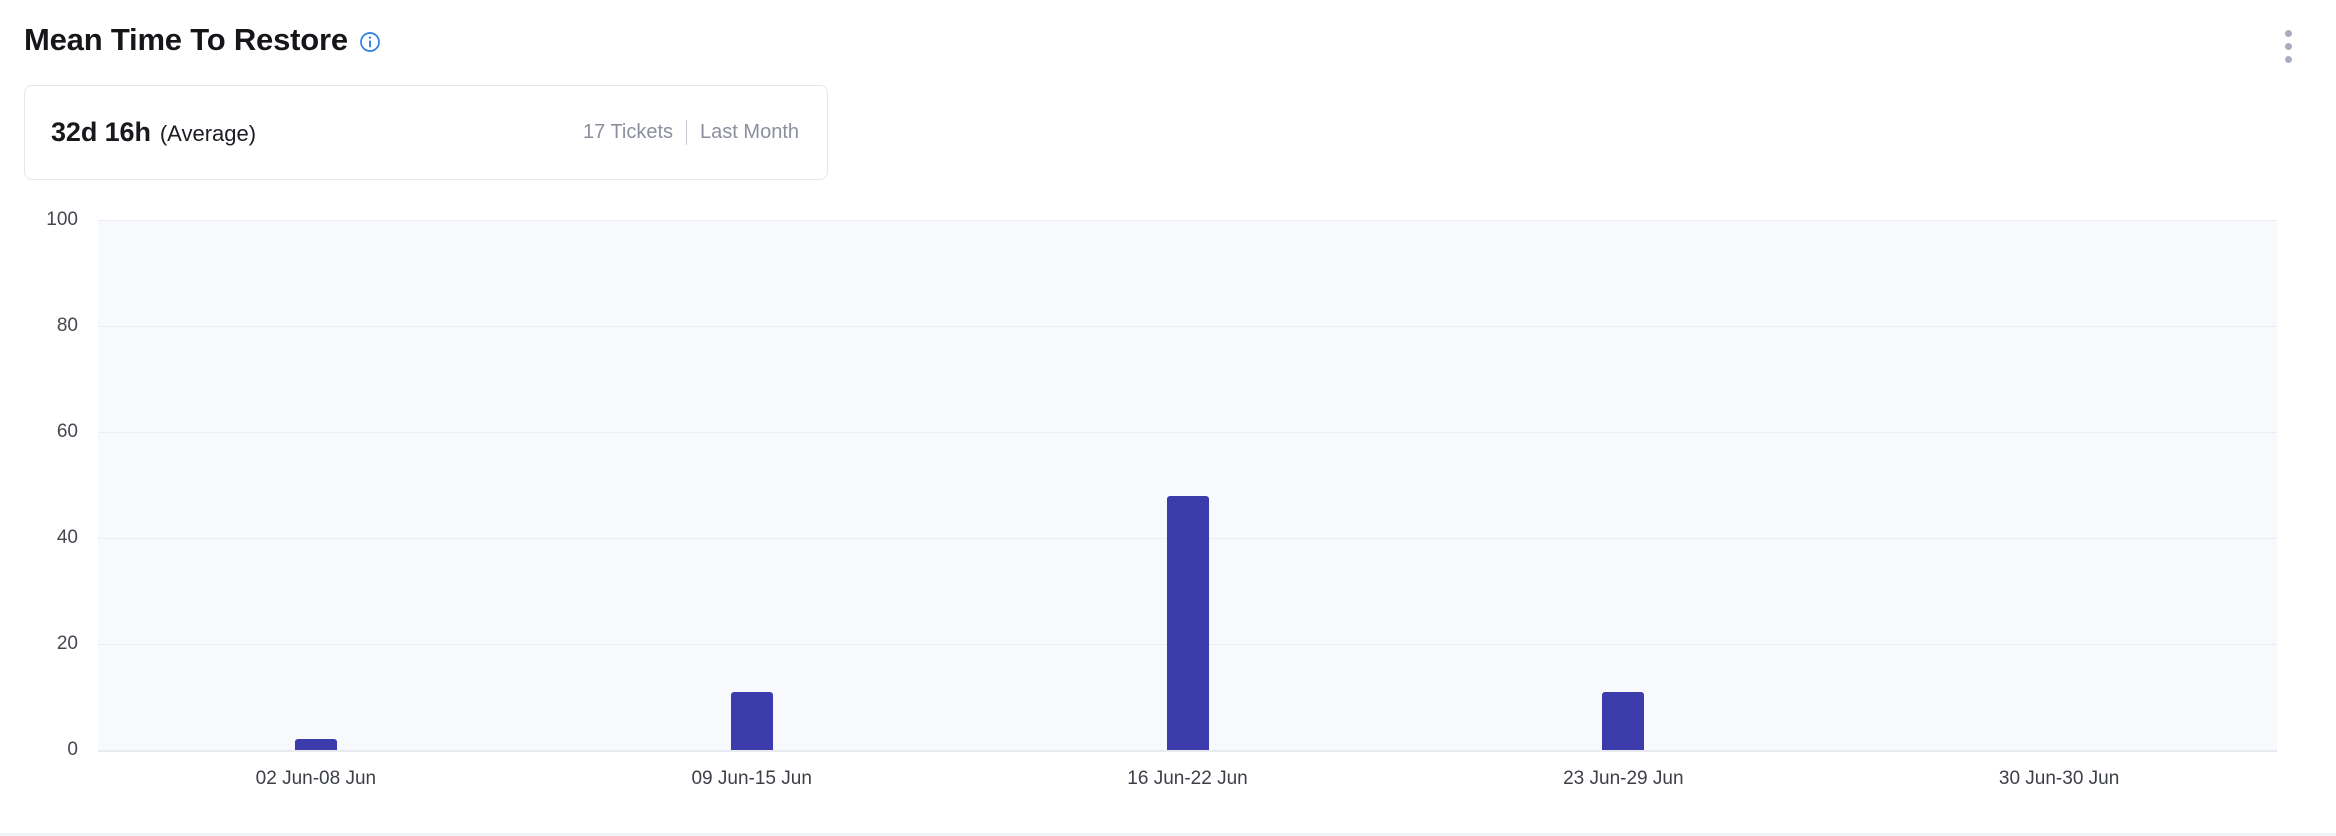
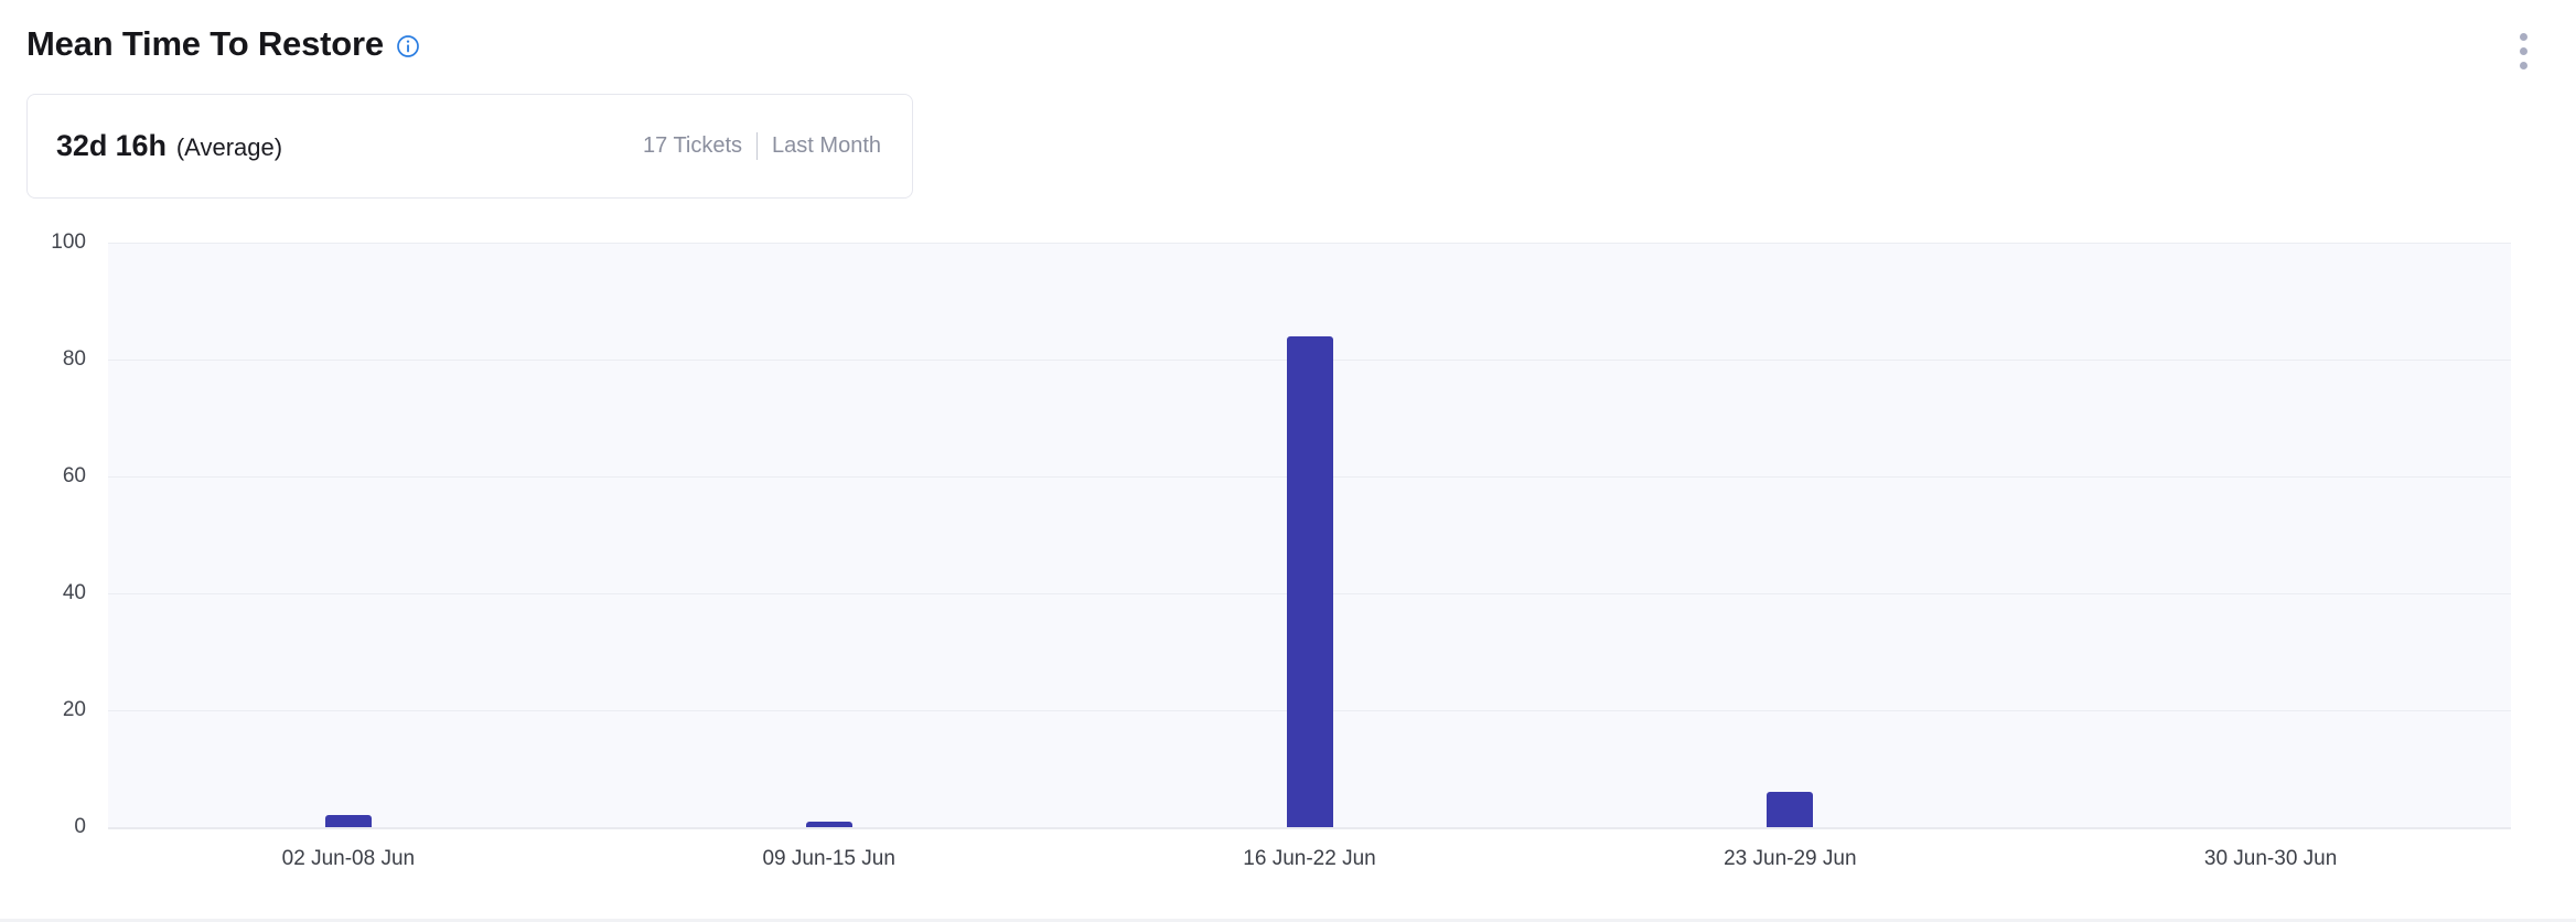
09 Jun-15 Jun: 11 -> 1
16 Jun-22 Jun: 48 -> 84
23 Jun-29 Jun: 11 -> 6
